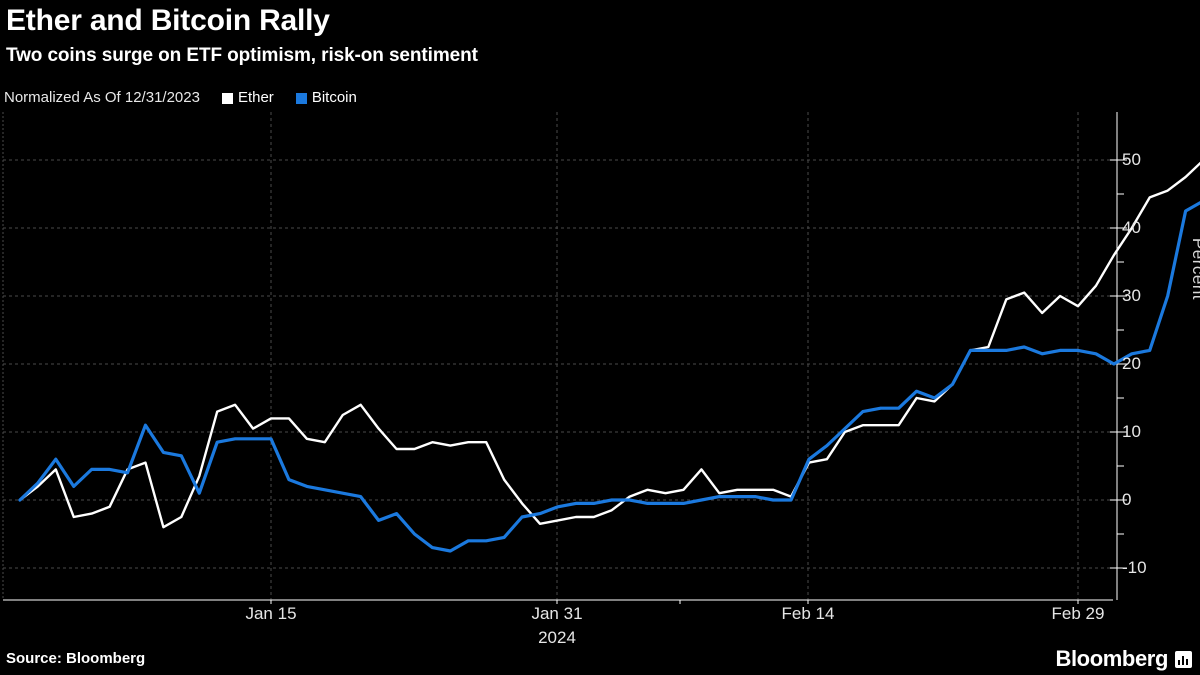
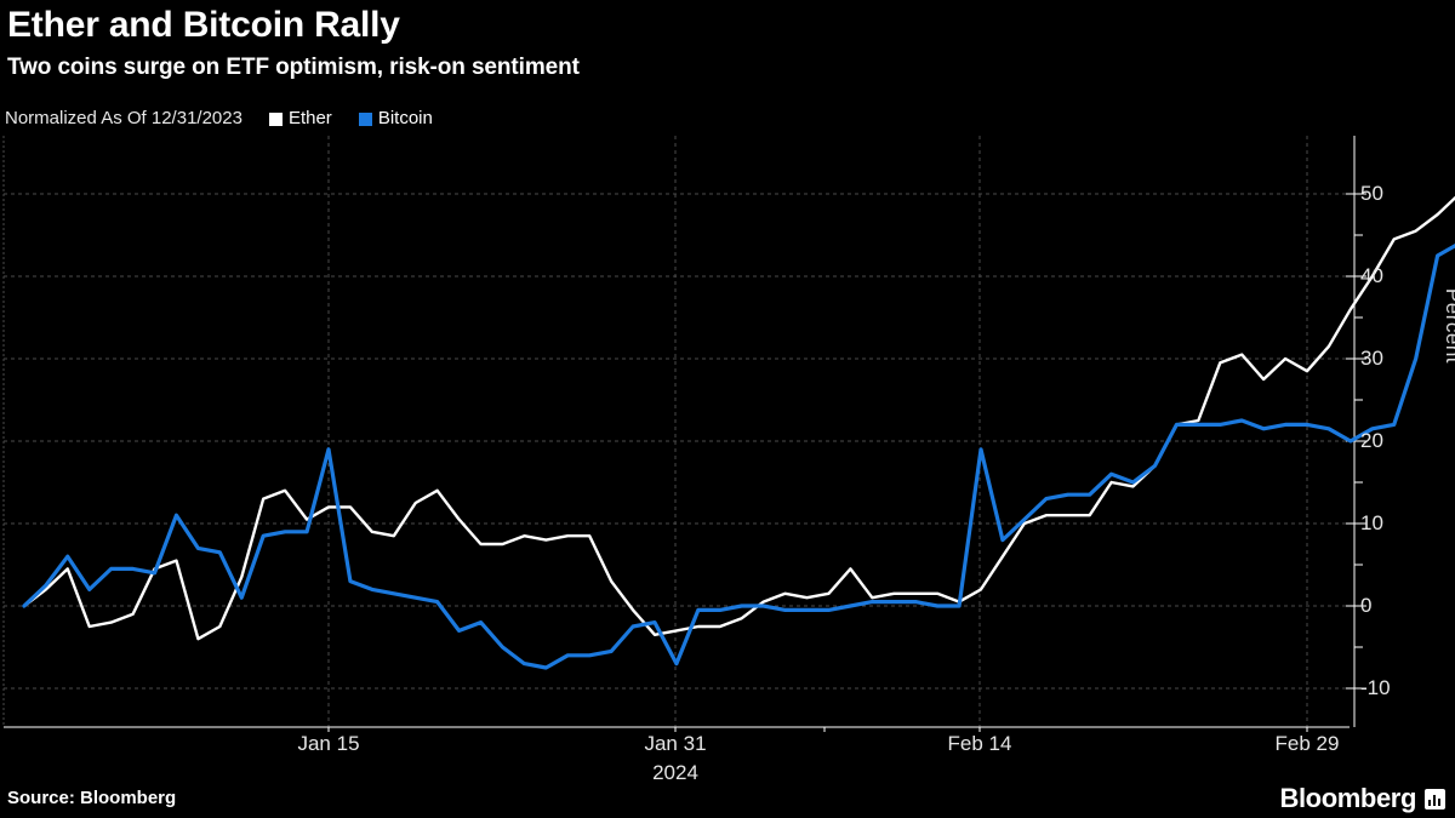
Bitcoin/Jan 15: 9 -> 19
Bitcoin/Jan 31: -1 -> -7
Ether/Feb 14: 6 -> 2
Bitcoin/Feb 14: 6 -> 19
